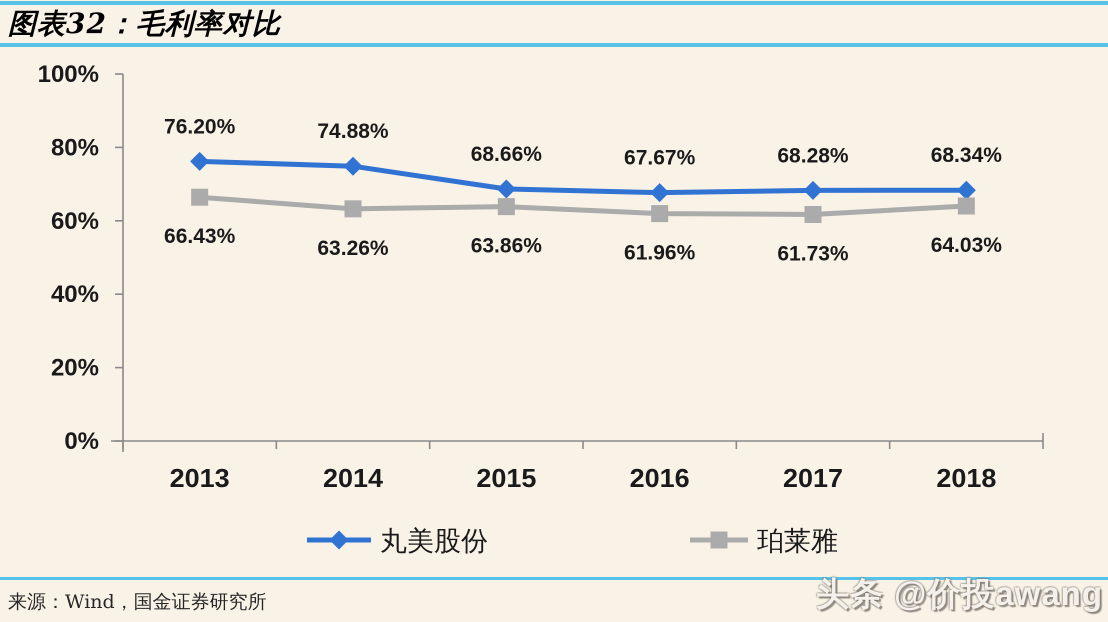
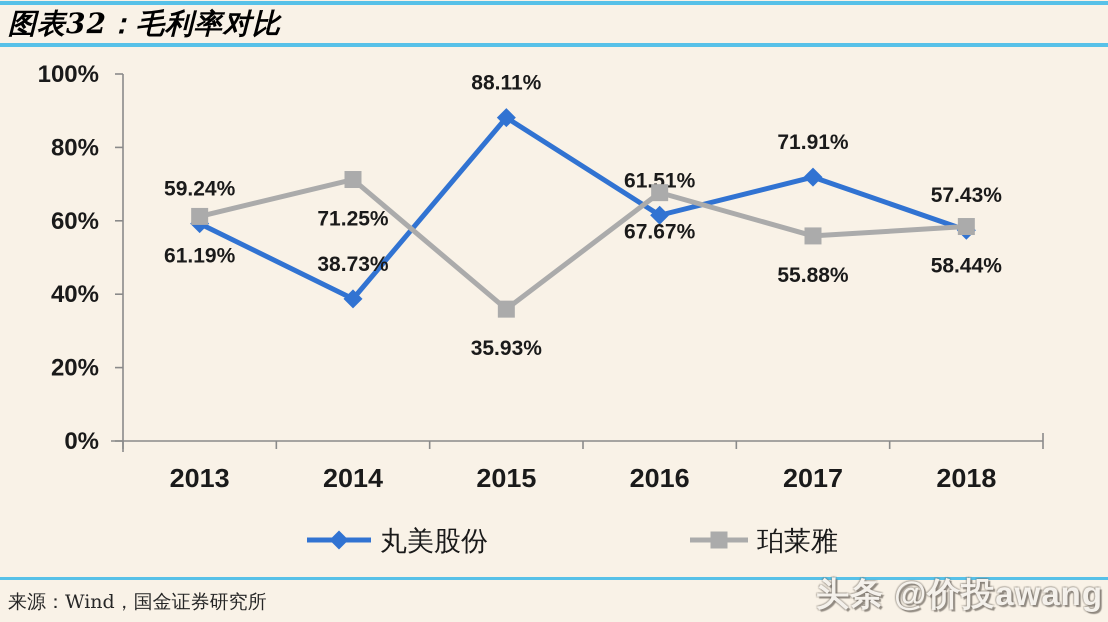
丸美股份/2013: 76.20% -> 59.24%
珀莱雅/2013: 66.43% -> 61.19%
丸美股份/2014: 74.88% -> 38.73%
珀莱雅/2014: 63.26% -> 71.25%
丸美股份/2015: 68.66% -> 88.11%
珀莱雅/2015: 63.86% -> 35.93%
丸美股份/2016: 67.67% -> 61.51%
珀莱雅/2016: 61.96% -> 67.67%
丸美股份/2017: 68.28% -> 71.91%
珀莱雅/2017: 61.73% -> 55.88%
丸美股份/2018: 68.34% -> 57.43%
珀莱雅/2018: 64.03% -> 58.44%
